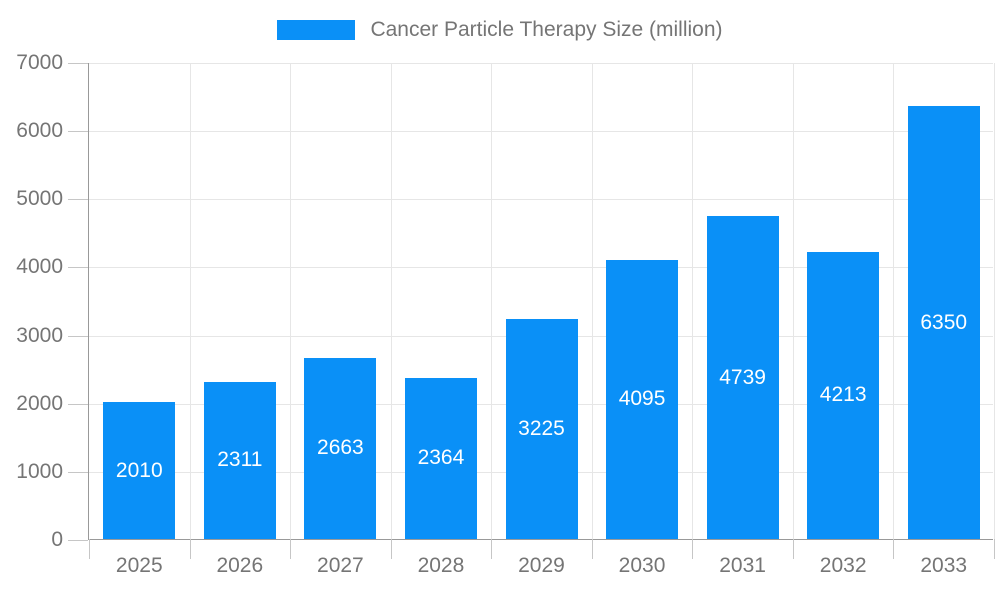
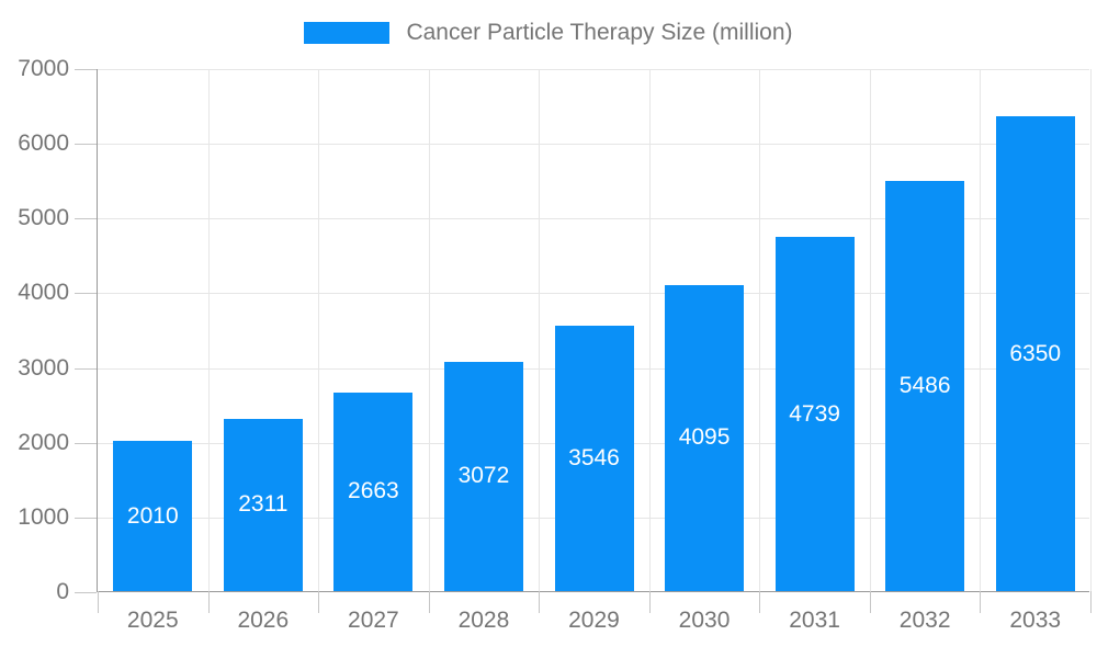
2028: 2364 -> 3072
2029: 3225 -> 3546
2032: 4213 -> 5486
